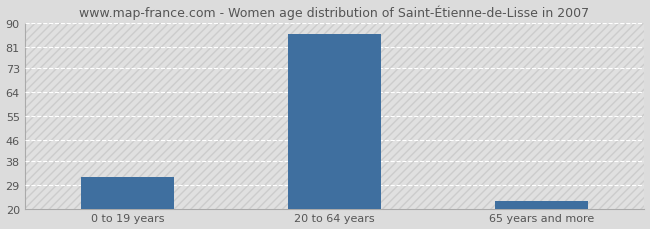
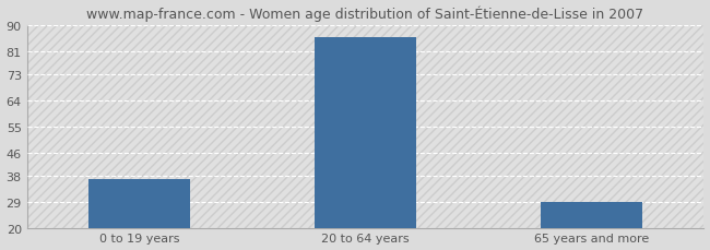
0 to 19 years: 32 -> 37
65 years and more: 23 -> 29
